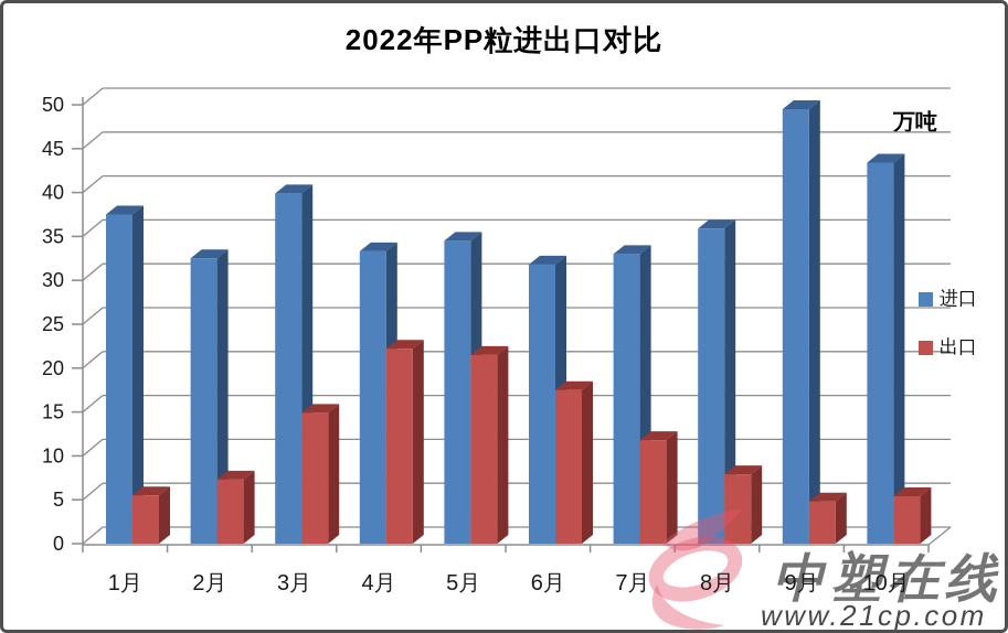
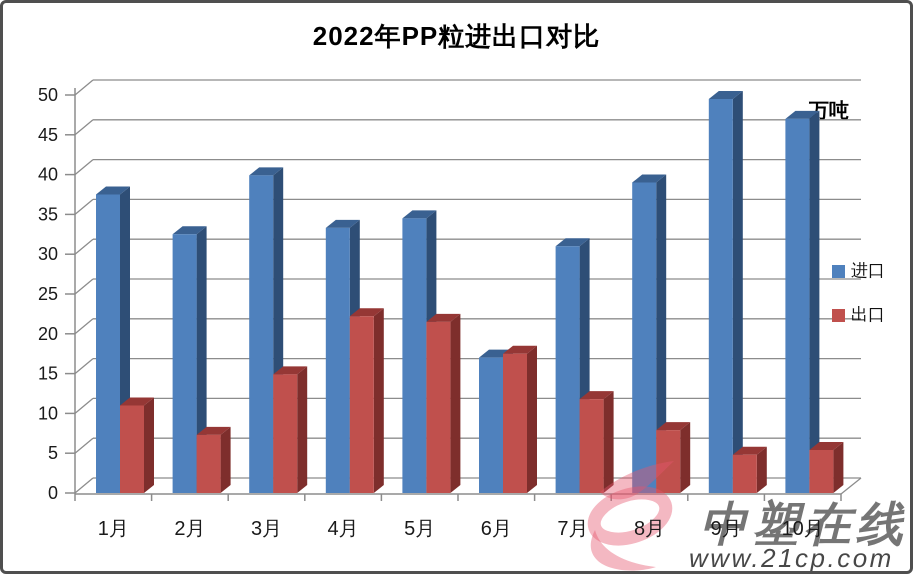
出口/1月: 6 -> 11
进口/6月: 32 -> 17
进口/7月: 33 -> 31
进口/8月: 36 -> 39
进口/10月: 43 -> 47
